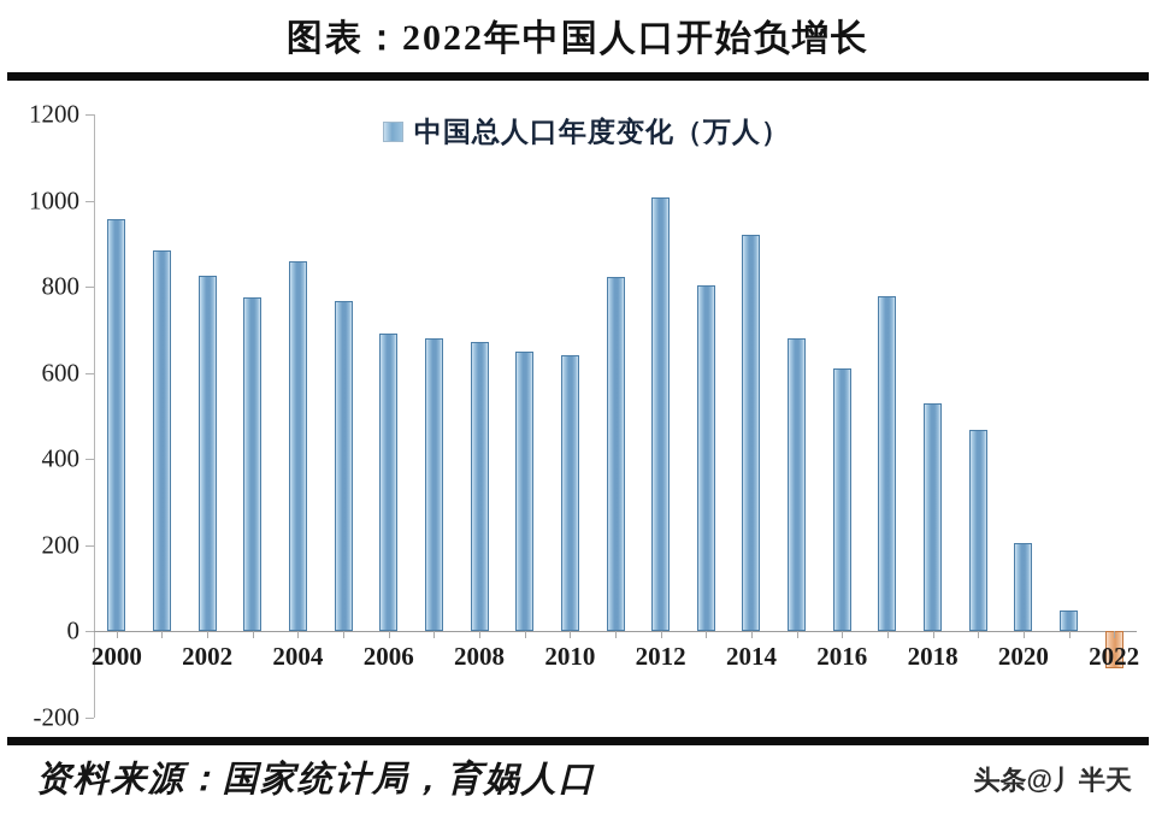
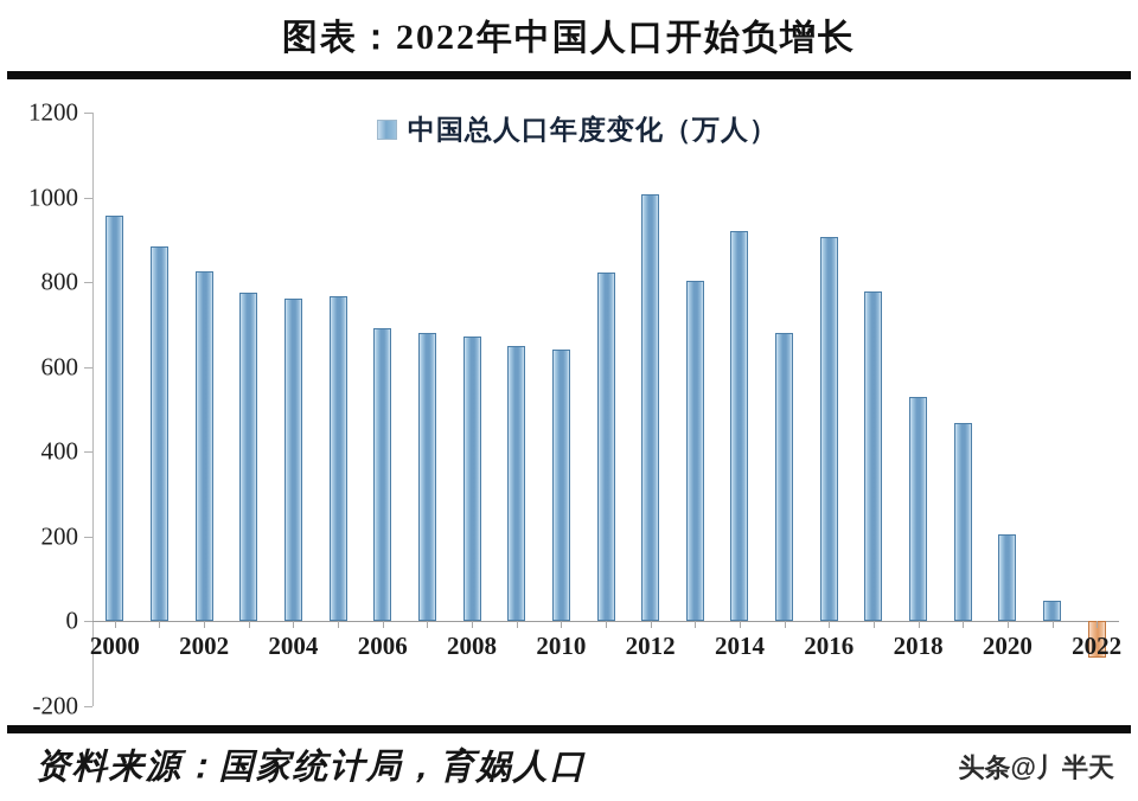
2004: 860 -> 760
2016: 610 -> 910
